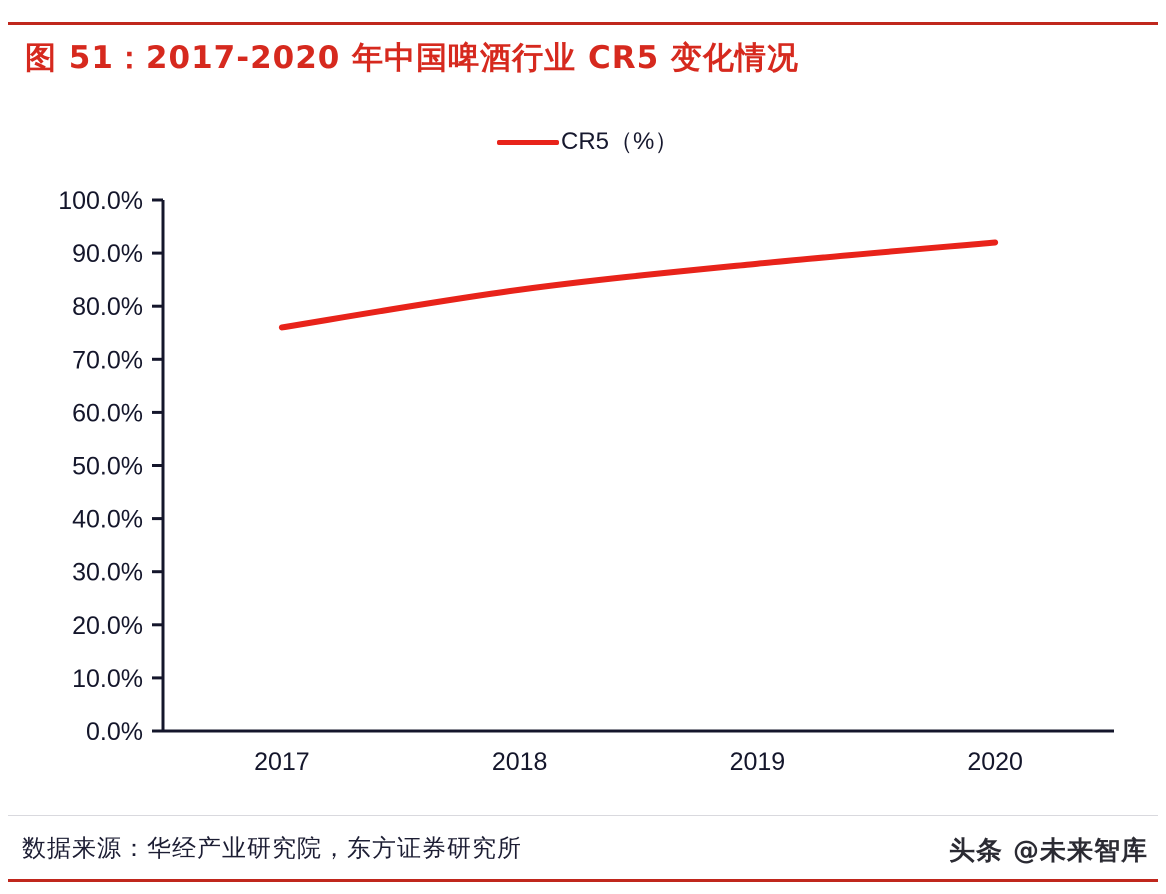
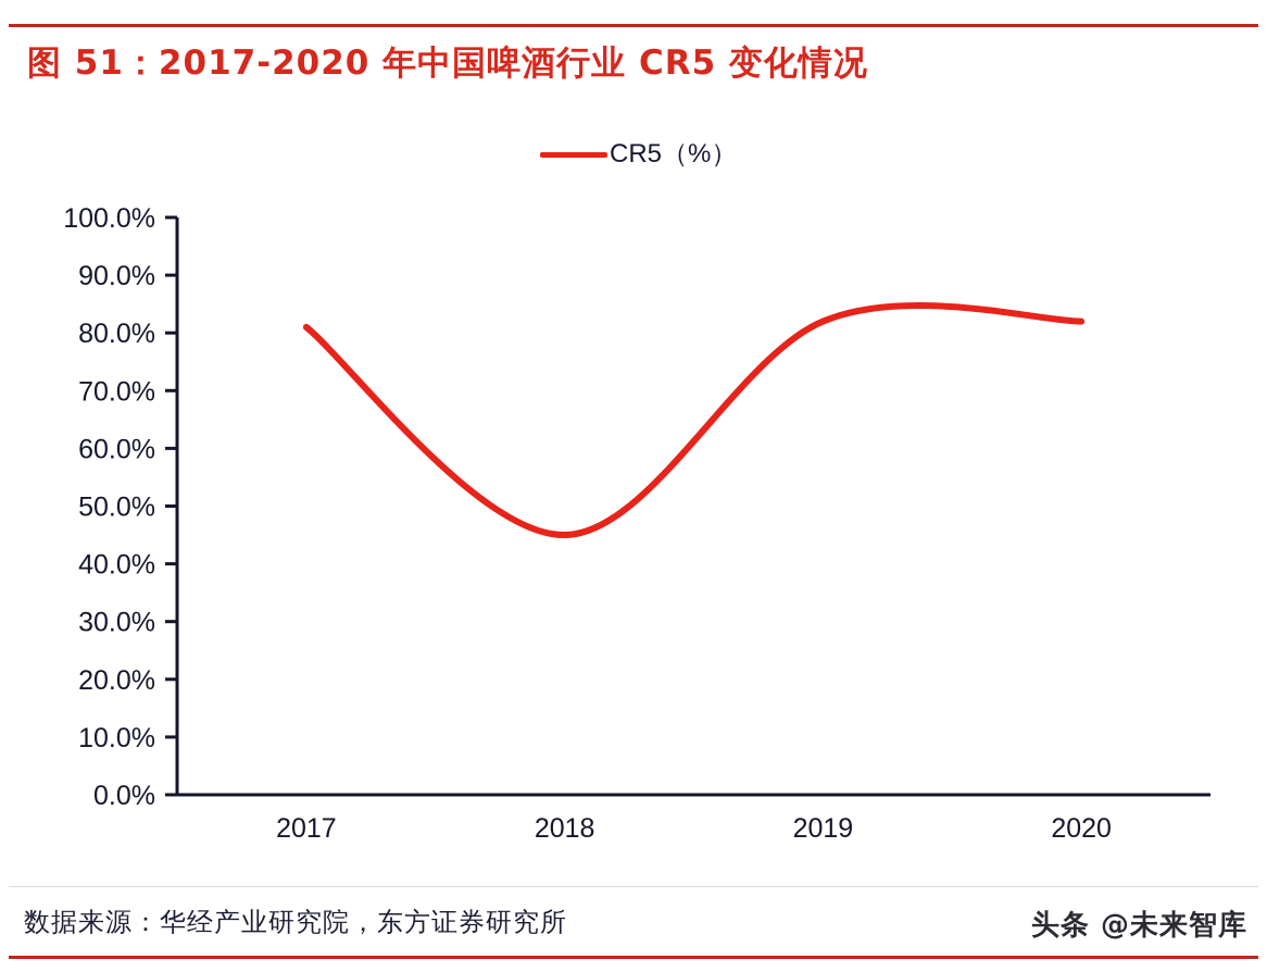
2017: 76% -> 81%
2018: 83% -> 45%
2019: 88% -> 82%
2020: 92% -> 82%
